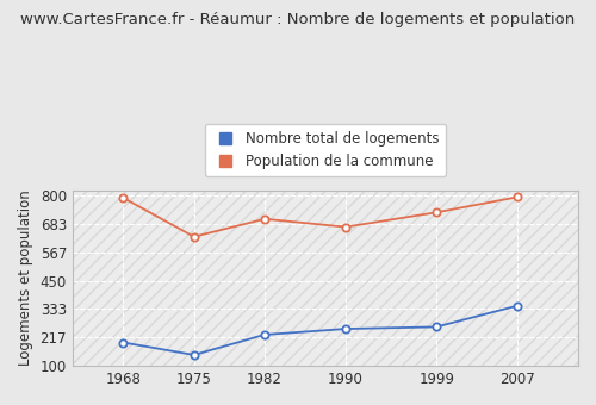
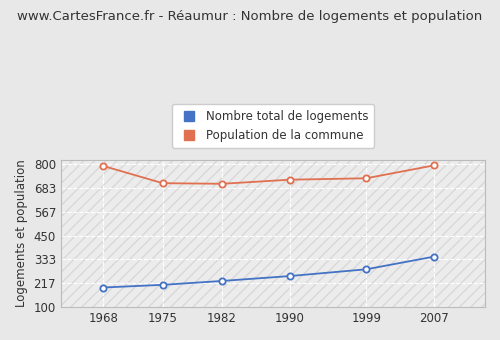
Nombre total de logements/1975: 145 -> 209
Population de la commune/1975: 630 -> 706
Population de la commune/1990: 670 -> 723
Nombre total de logements/1999: 260 -> 285
